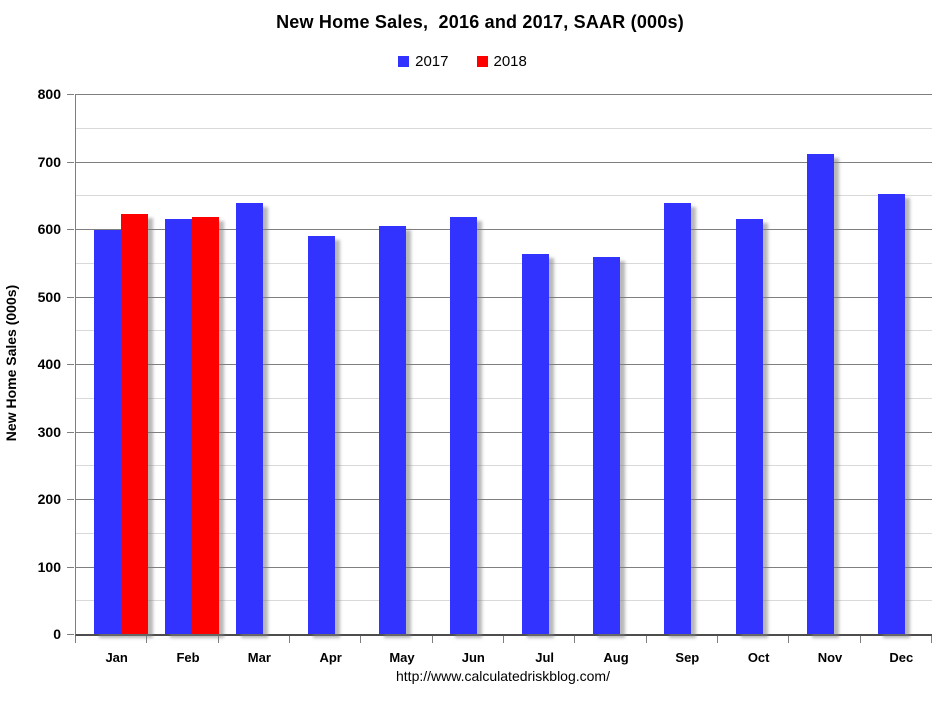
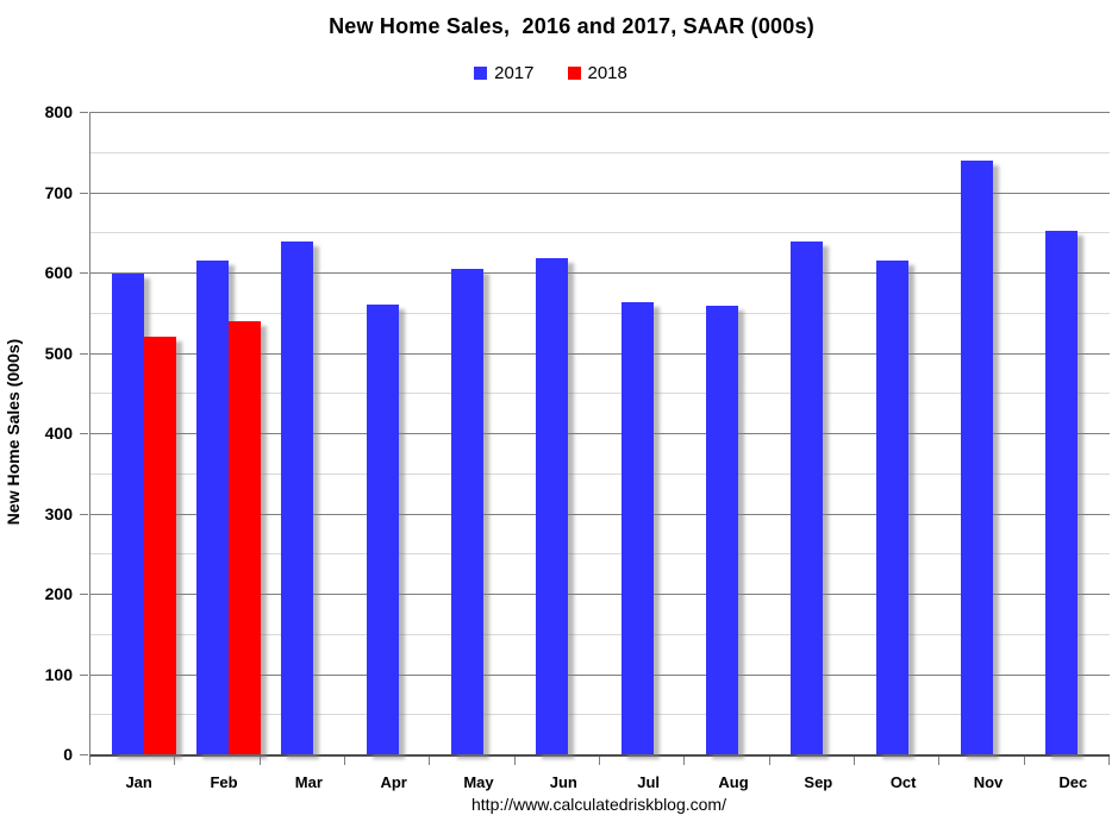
2018/Jan: 620 -> 520
2018/Feb: 620 -> 540
2017/Apr: 590 -> 560
2017/Nov: 710 -> 740
